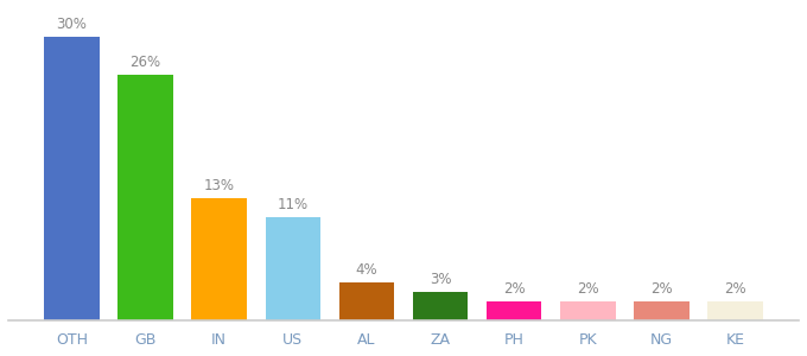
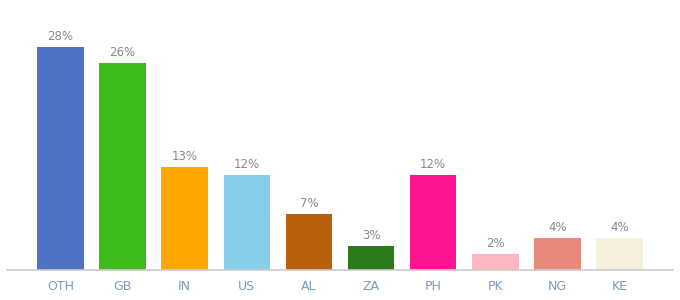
OTH: 30% -> 28%
US: 11% -> 12%
AL: 4% -> 7%
PH: 2% -> 12%
NG: 2% -> 4%
KE: 2% -> 4%
